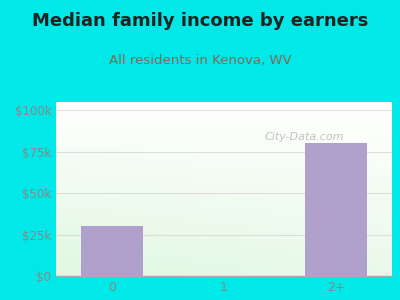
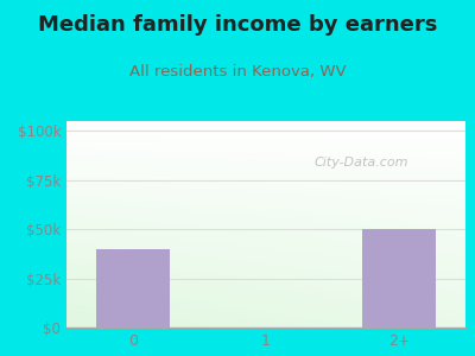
0: $30k -> $40k
2+: $80k -> $50k
